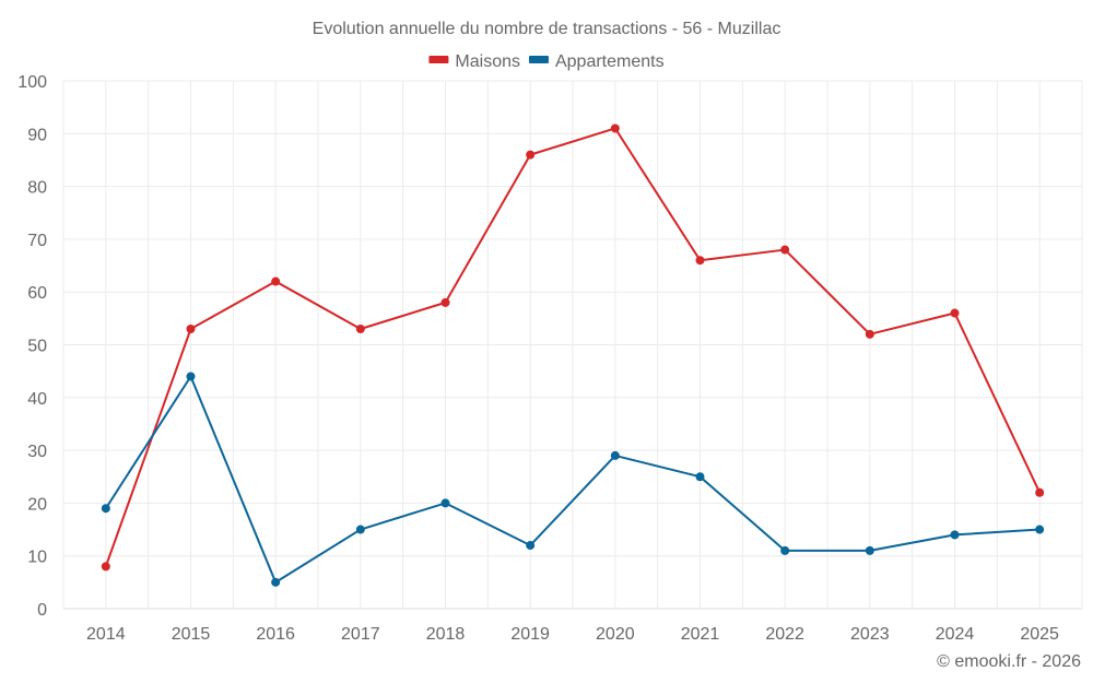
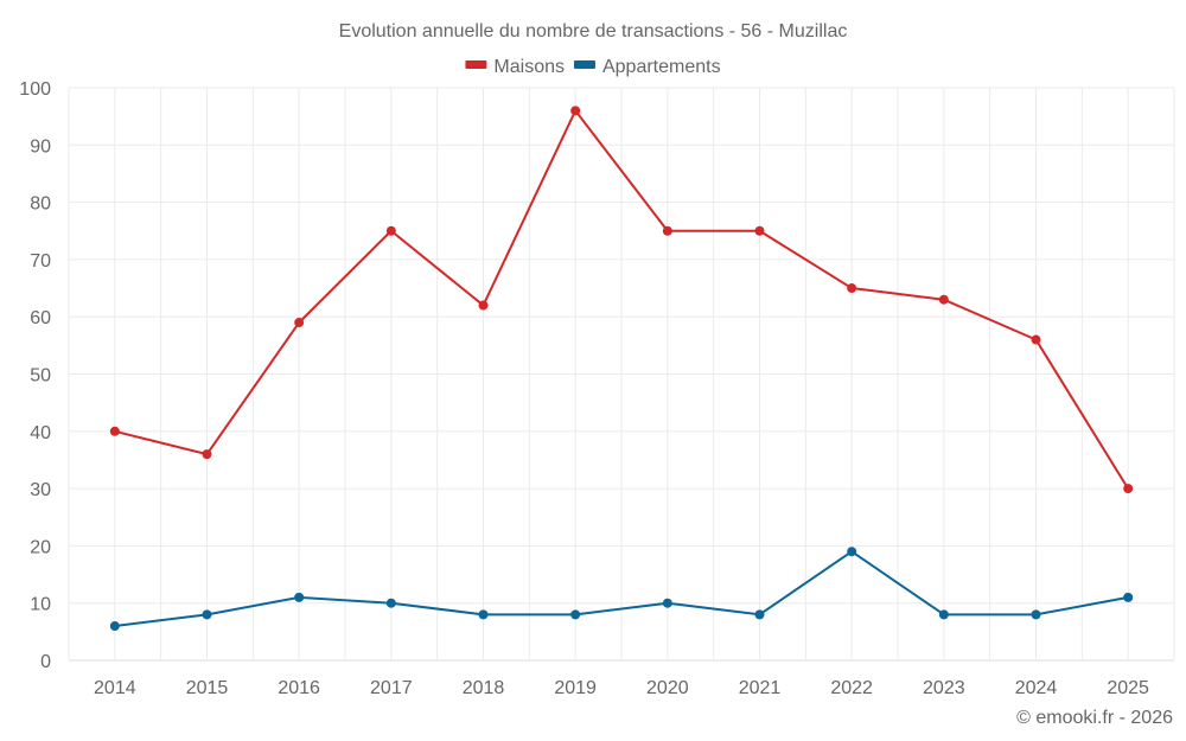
Maisons/2014: 8 -> 40
Appartements/2014: 19 -> 6
Maisons/2015: 53 -> 36
Appartements/2015: 44 -> 8
Maisons/2016: 62 -> 59
Appartements/2016: 5 -> 11
Maisons/2017: 53 -> 75
Appartements/2017: 15 -> 10
Maisons/2018: 58 -> 62
Appartements/2018: 20 -> 8
Maisons/2019: 86 -> 96
Appartements/2019: 12 -> 8
Maisons/2020: 91 -> 75
Appartements/2020: 29 -> 10
Maisons/2021: 66 -> 75
Appartements/2021: 25 -> 8
Maisons/2022: 68 -> 65
Appartements/2022: 11 -> 19
Maisons/2023: 52 -> 63
Appartements/2023: 11 -> 8
Appartements/2024: 14 -> 8
Maisons/2025: 22 -> 30
Appartements/2025: 15 -> 11
